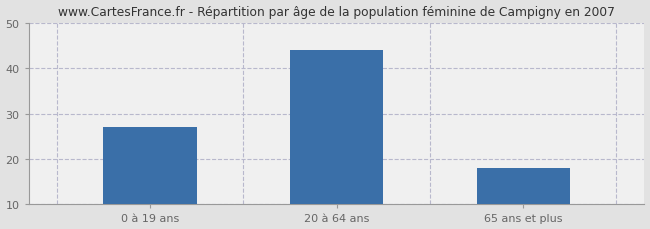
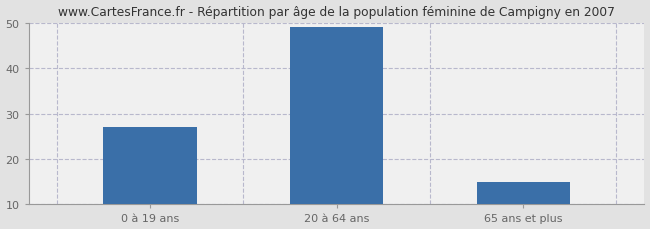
20 à 64 ans: 44 -> 49
65 ans et plus: 18 -> 15
